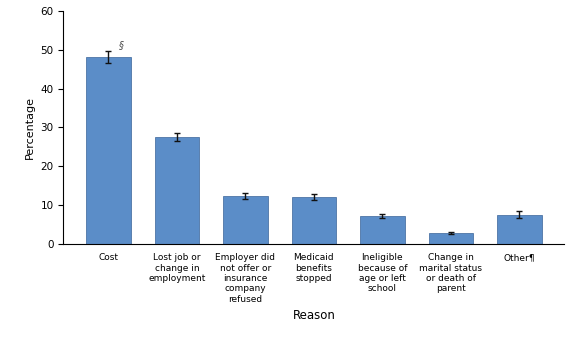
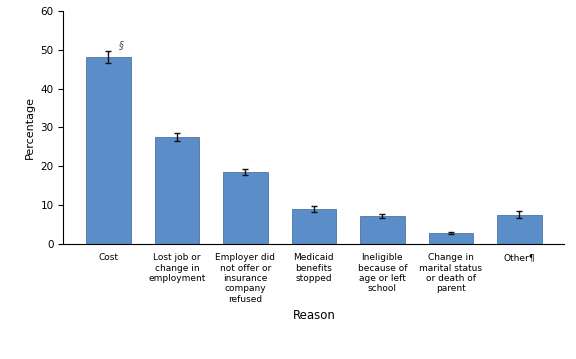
Employer did not offer or insurance company refused: 12.4 -> 18.5
Medicaid benefits stopped: 12.1 -> 9.0
